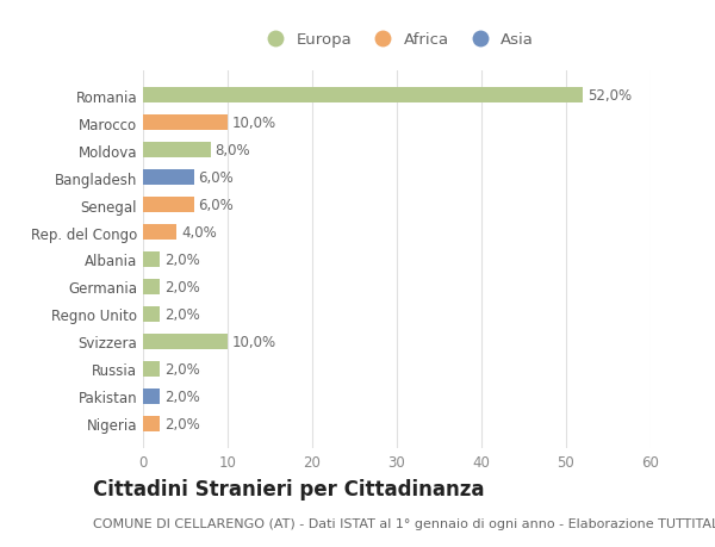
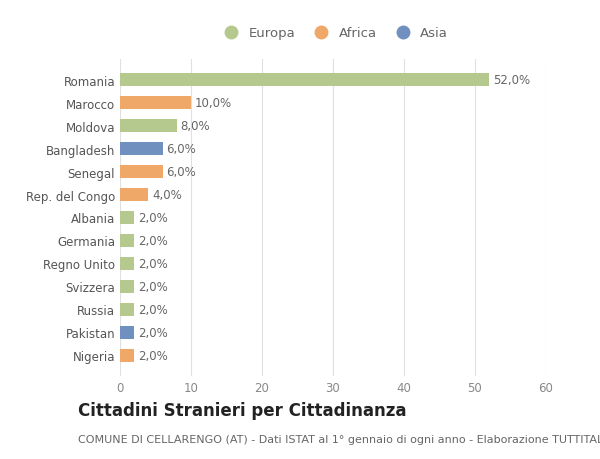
Svizzera: 10,0% -> 2,0%
